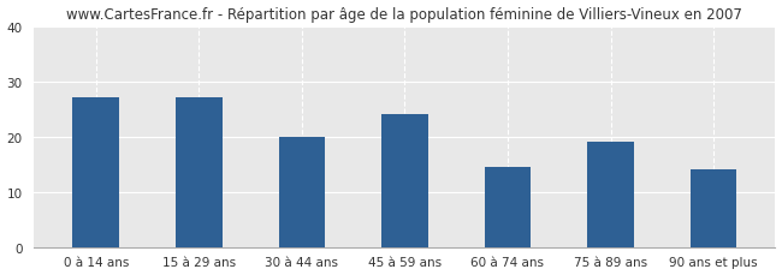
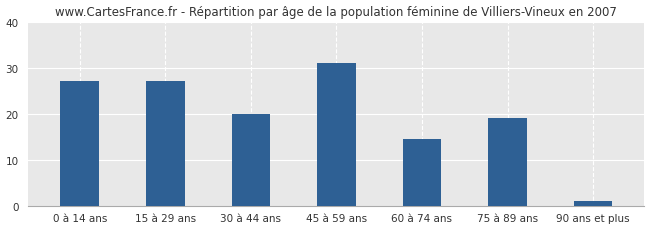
45 à 59 ans: 24.0 -> 31.0
90 ans et plus: 14.0 -> 1.0
